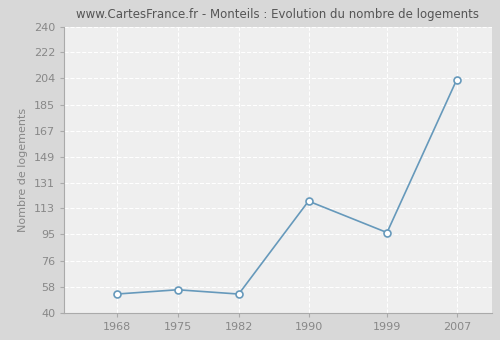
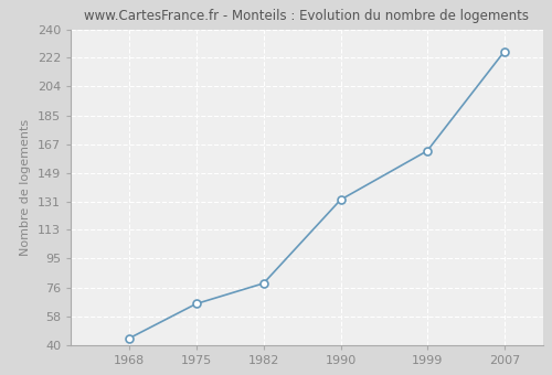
1968: 53 -> 44
1975: 56 -> 66
1982: 53 -> 79
1990: 118 -> 132
1999: 96 -> 163
2007: 203 -> 226
